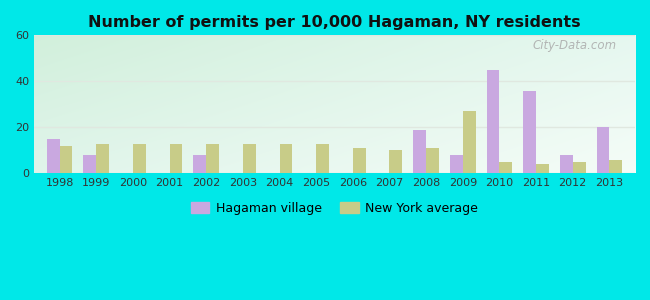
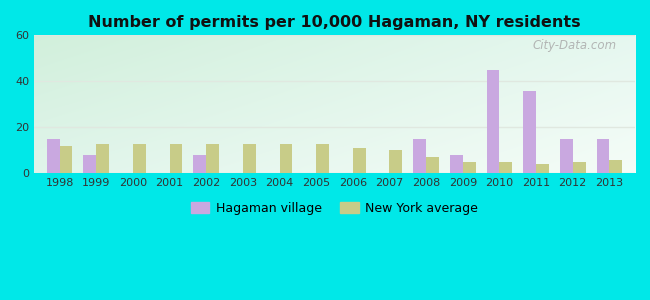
Hagaman village/2008: 19 -> 15
New York average/2008: 11 -> 7
New York average/2009: 27 -> 5
Hagaman village/2012: 8 -> 15
Hagaman village/2013: 20 -> 15
